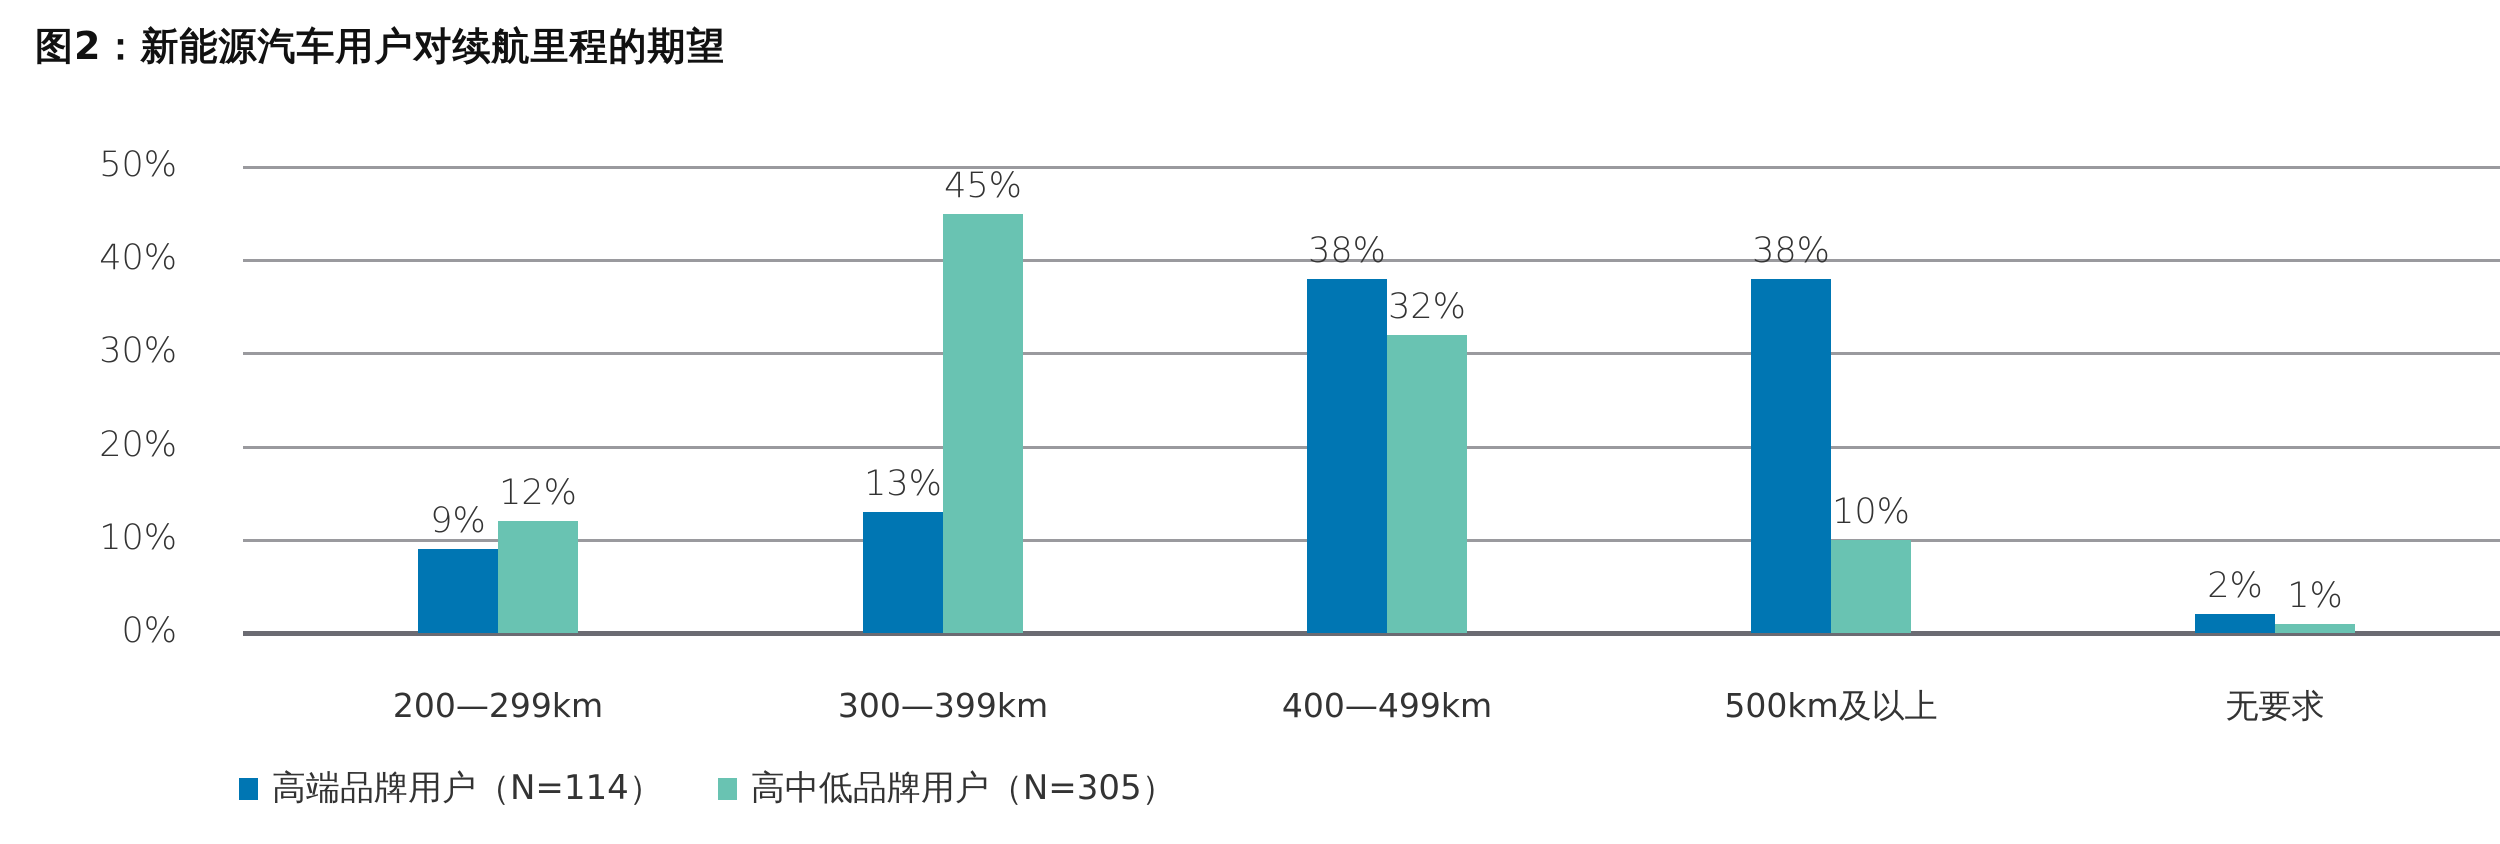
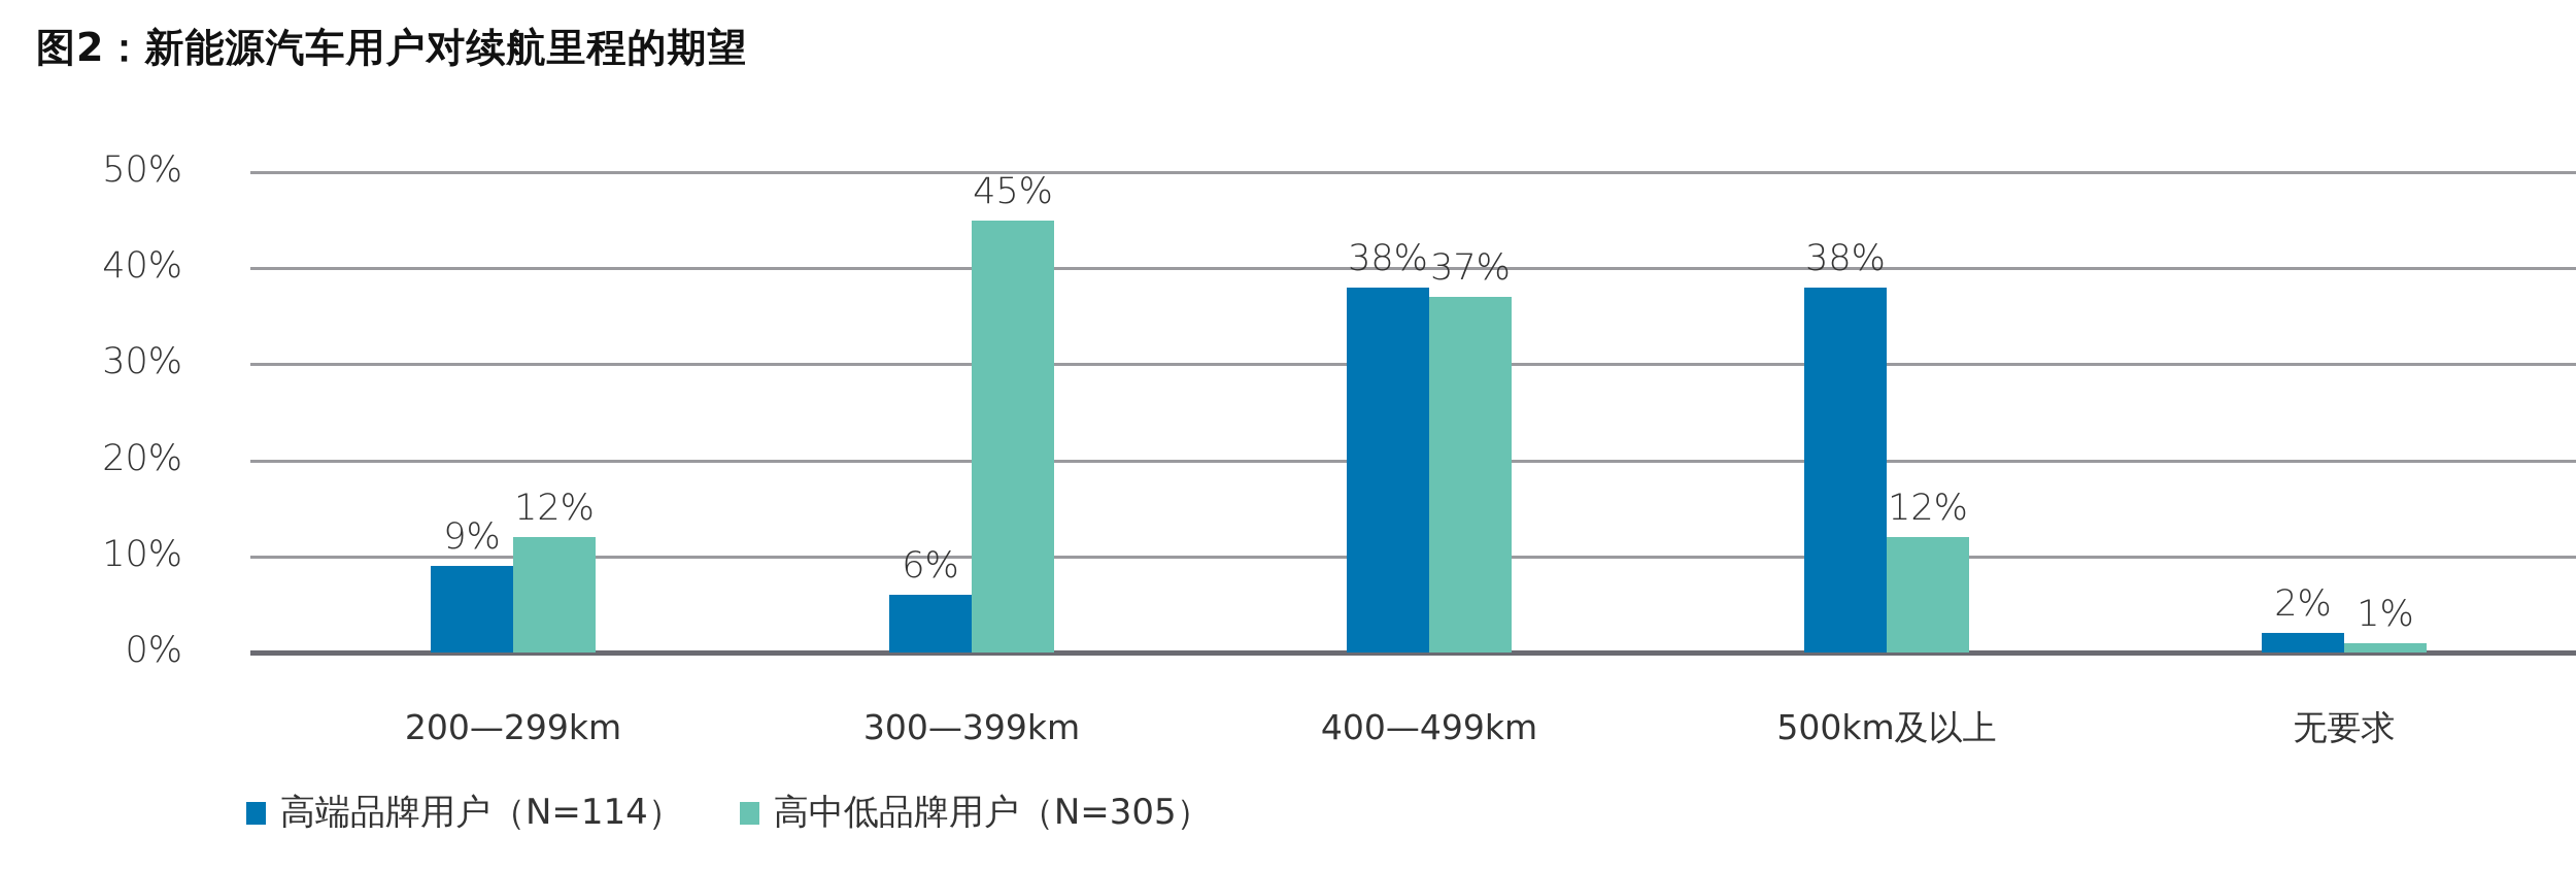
高端品牌用户（N=114）/300—399km: 13% -> 6%
高中低品牌用户（N=305）/400—499km: 32% -> 37%
高中低品牌用户（N=305）/500km及以上: 10% -> 12%
